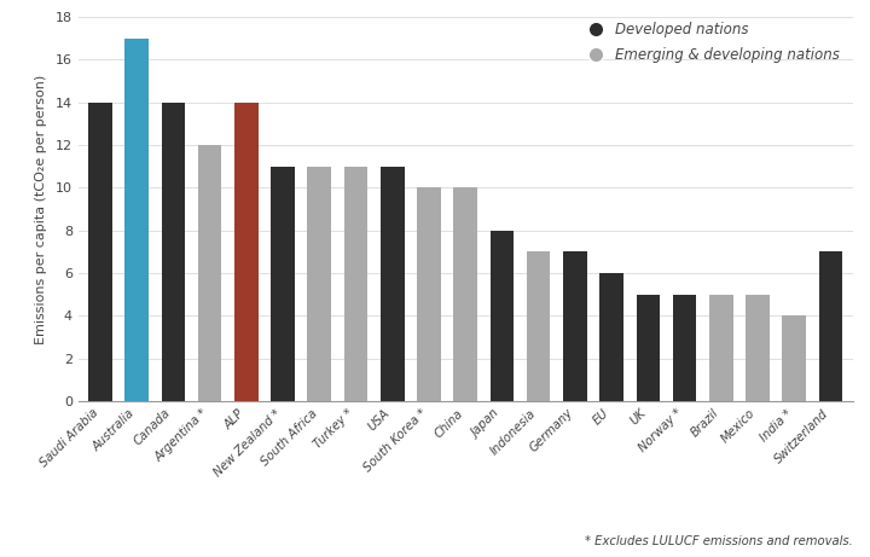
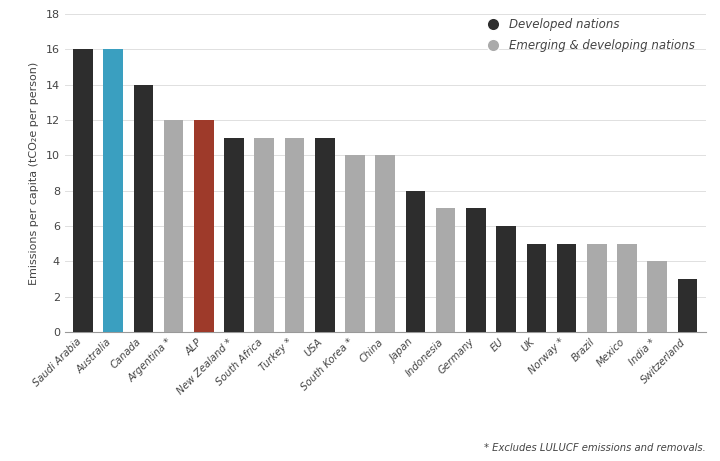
Saudi Arabia: 14 -> 16
Australia: 17 -> 16
ALP: 14 -> 12
Switzerland: 7 -> 3
